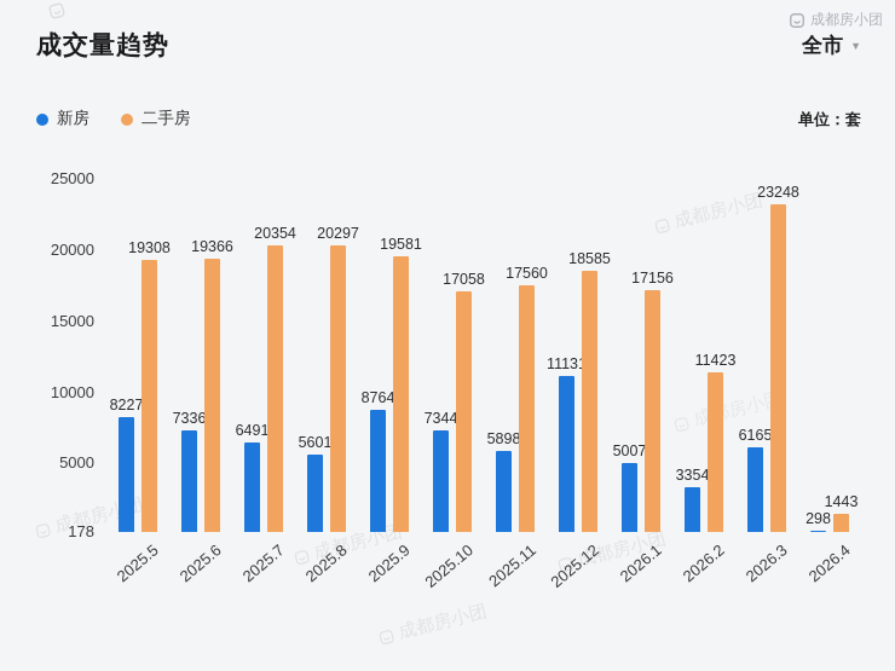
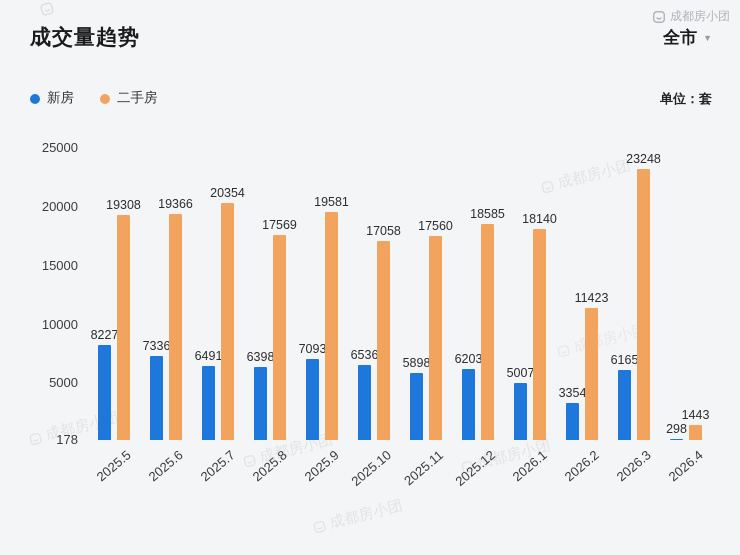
新房/2025.8: 5601 -> 6398
二手房/2025.8: 20297 -> 17569
新房/2025.9: 8764 -> 7093
新房/2025.10: 7344 -> 6536
新房/2025.12: 11131 -> 6203
二手房/2026.1: 17156 -> 18140
